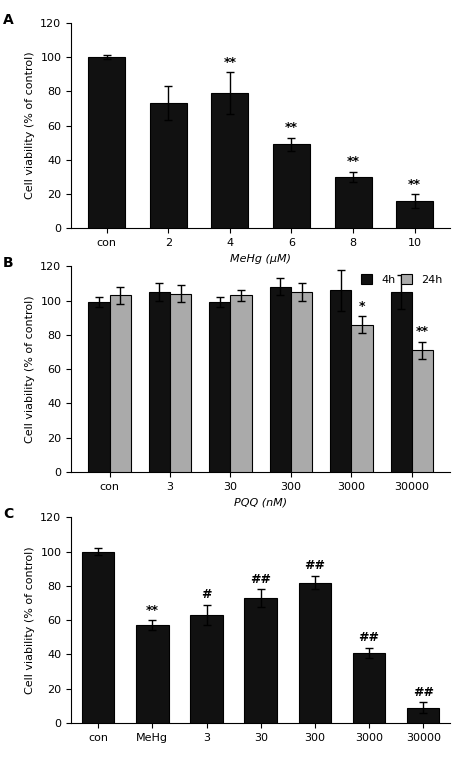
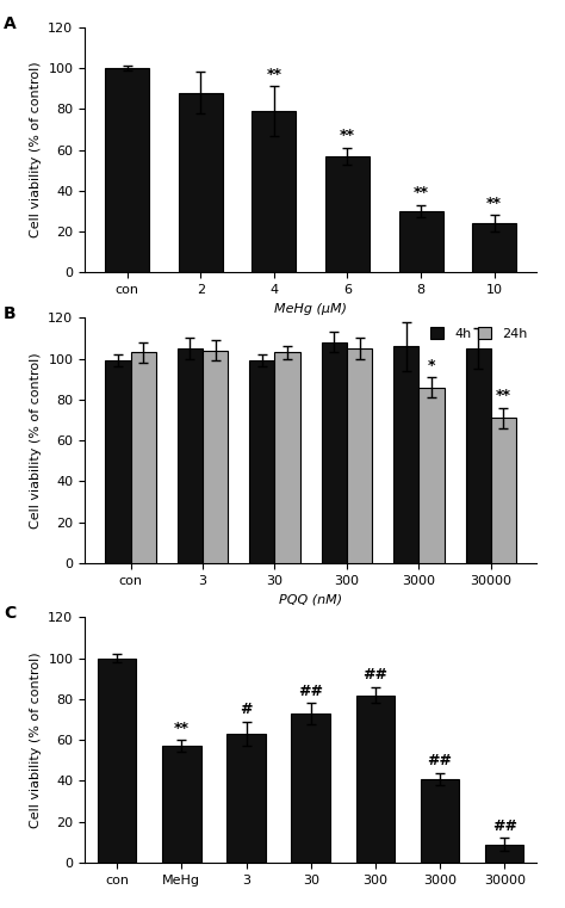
2: 73 -> 88
6: 49 -> 57
10: 16 -> 24
